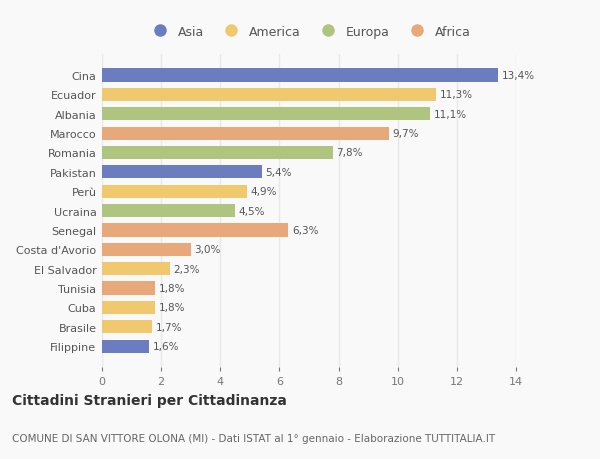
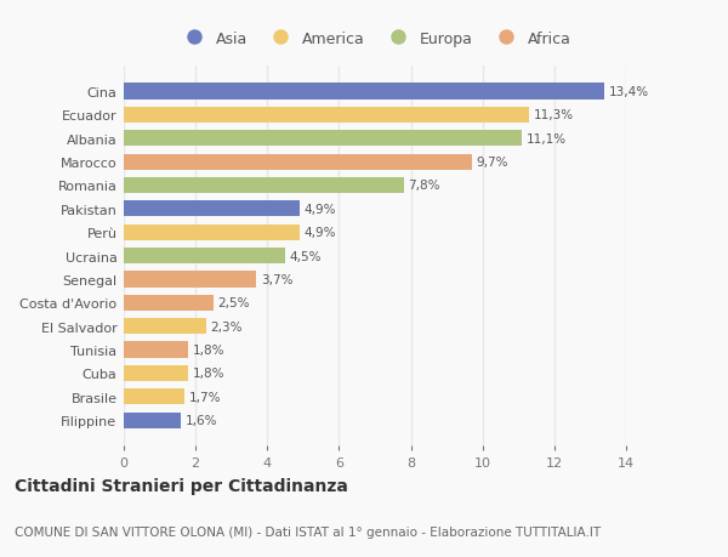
Pakistan: 5,4% -> 4,9%
Senegal: 6,3% -> 3,7%
Costa d'Avorio: 3,0% -> 2,5%
